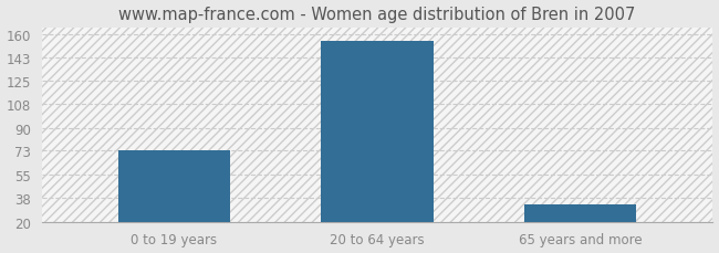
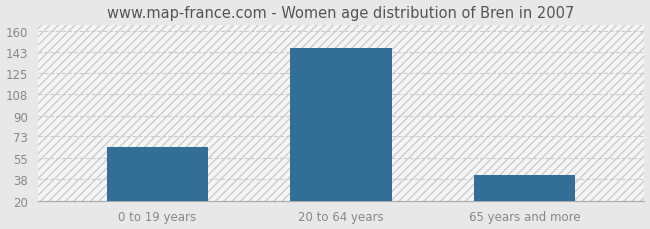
0 to 19 years: 73 -> 64
20 to 64 years: 155 -> 146
65 years and more: 33 -> 41
